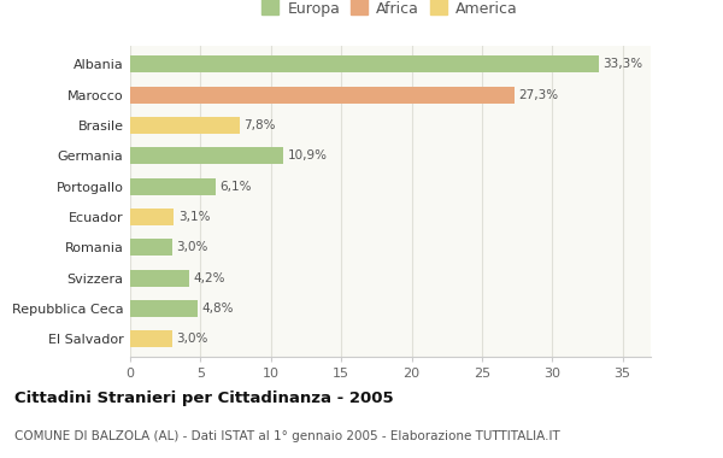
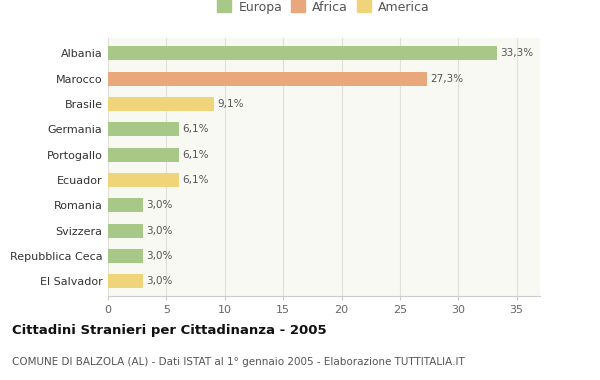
Brasile: 7,8% -> 9,1%
Germania: 10,9% -> 6,1%
Ecuador: 3,1% -> 6,1%
Svizzera: 4,2% -> 3,0%
Repubblica Ceca: 4,8% -> 3,0%
